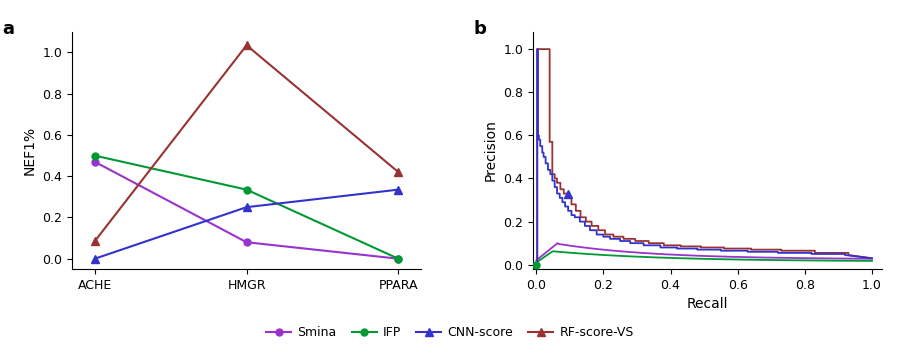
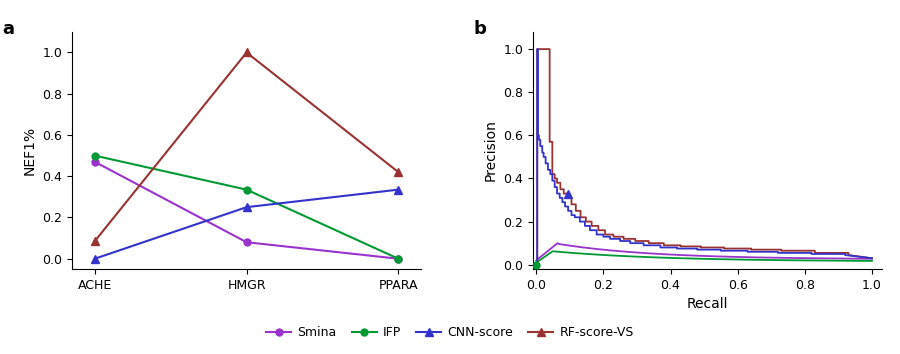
RF-score-VS/HMGR: 1.035 -> 1.000
